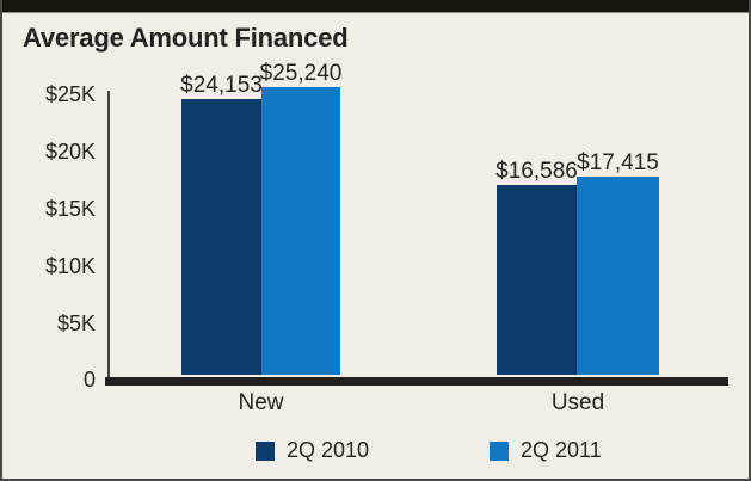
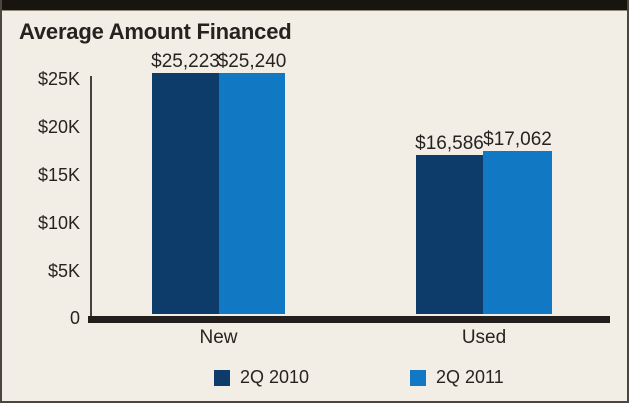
2Q 2010/New: $24,153 -> $25,223
2Q 2011/Used: $17,415 -> $17,062
